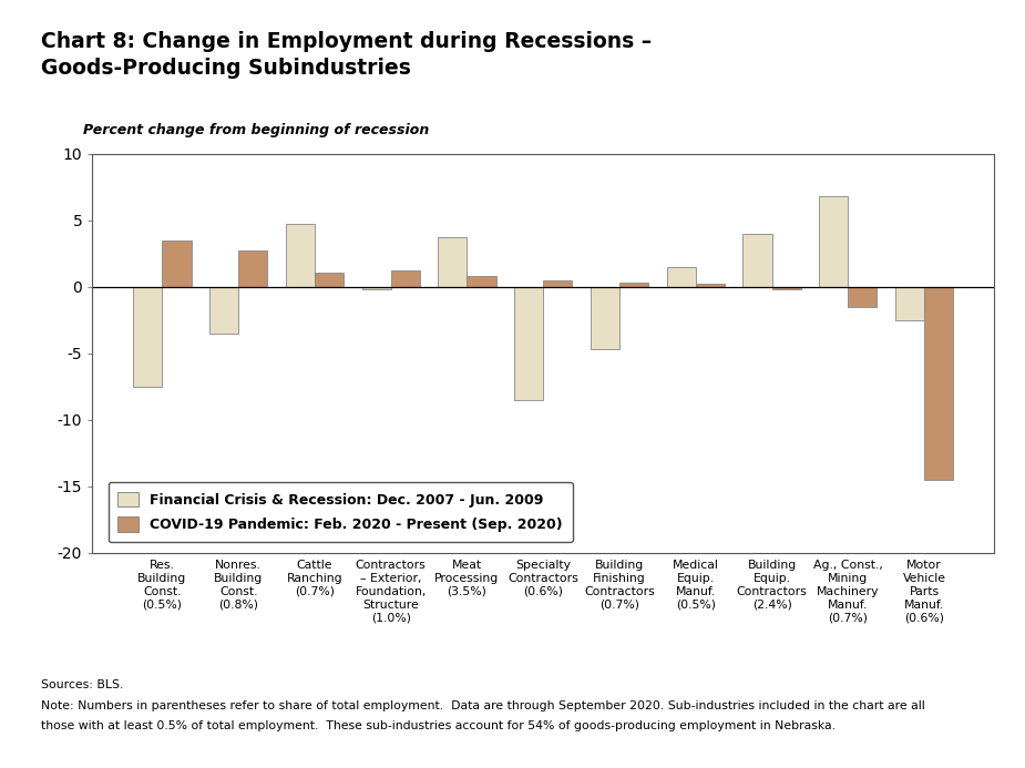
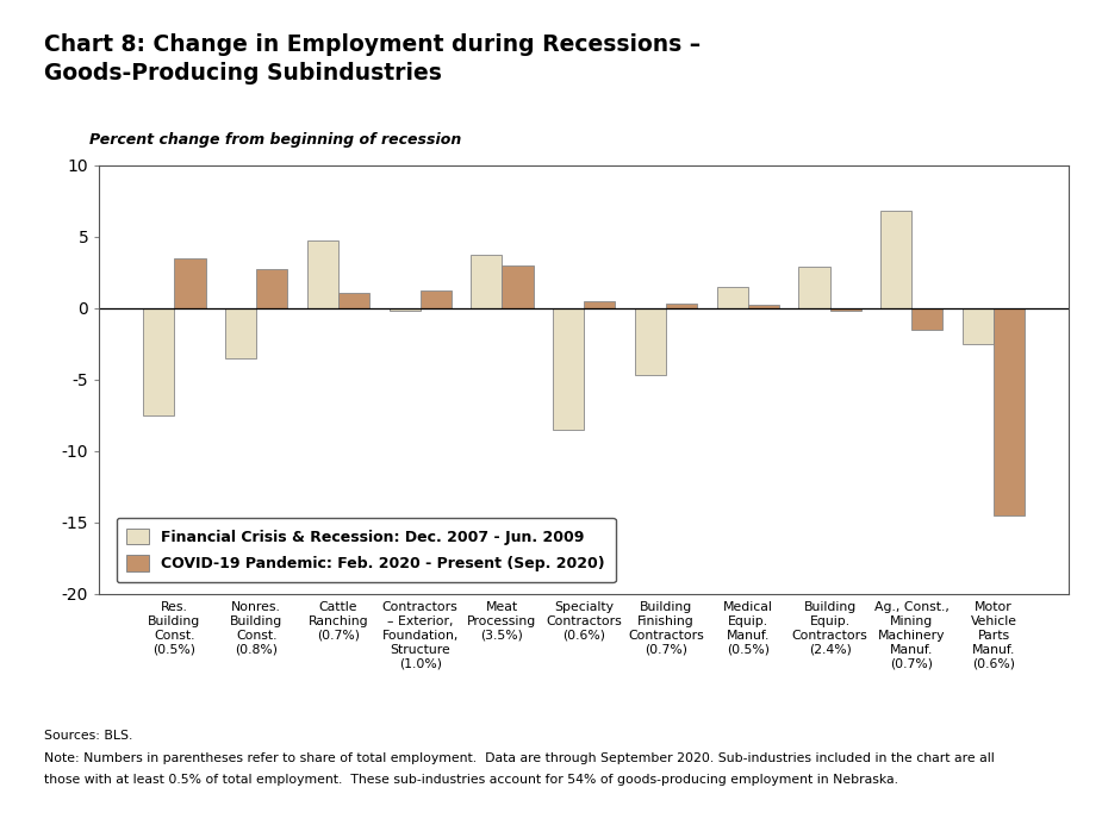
COVID-19 Pandemic: Feb. 2020 - Present (Sep. 2020)/Meat Processing (3.5%): 0.8 -> 3.0
Financial Crisis & Recession: Dec. 2007 - Jun. 2009/Building Equip. Contractors (2.4%): 4.0 -> 2.9
